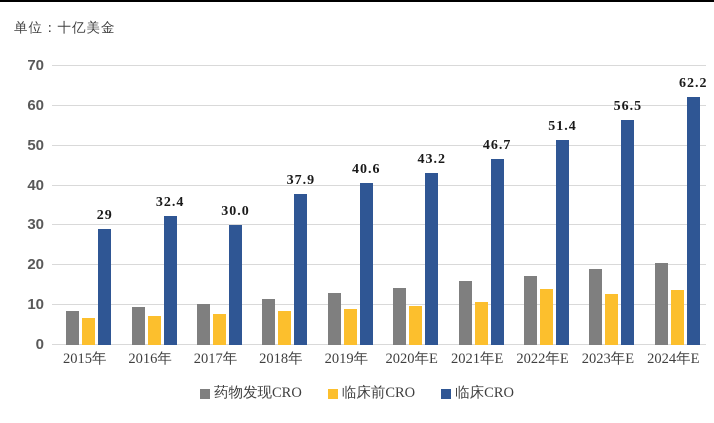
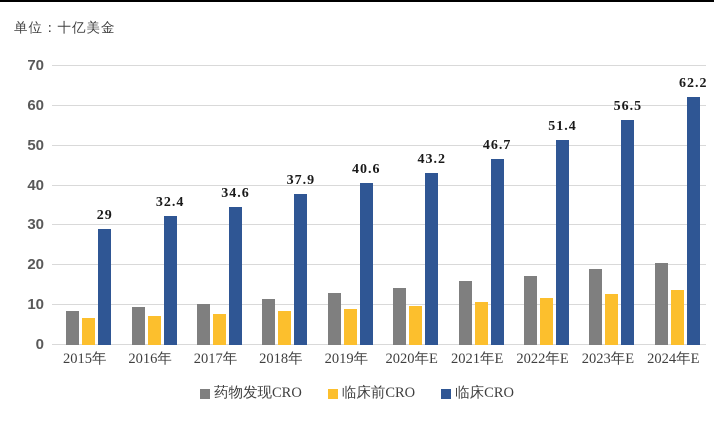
临床CRO/2017年: 30.0 -> 34.6
临床前CRO/2022年E: 14 -> 12
